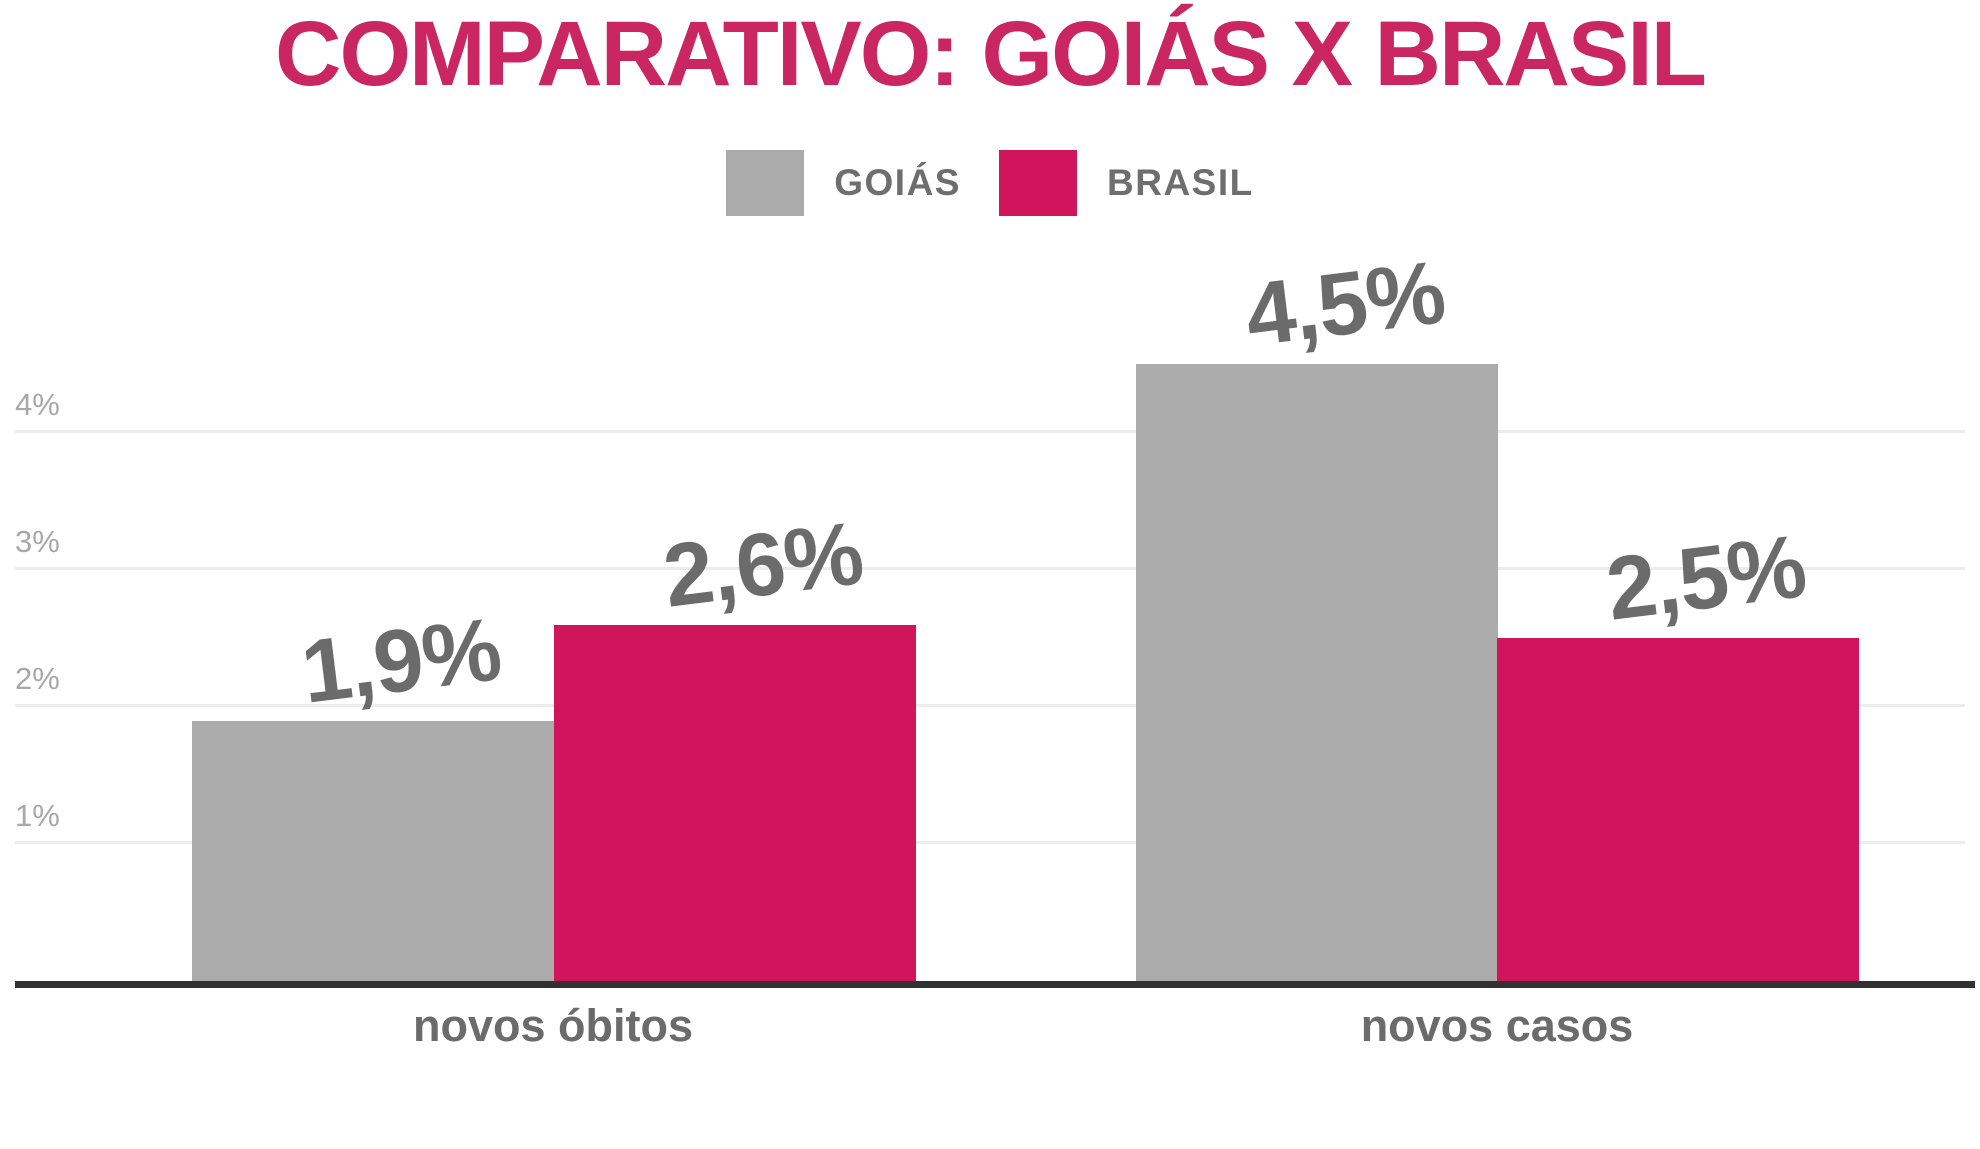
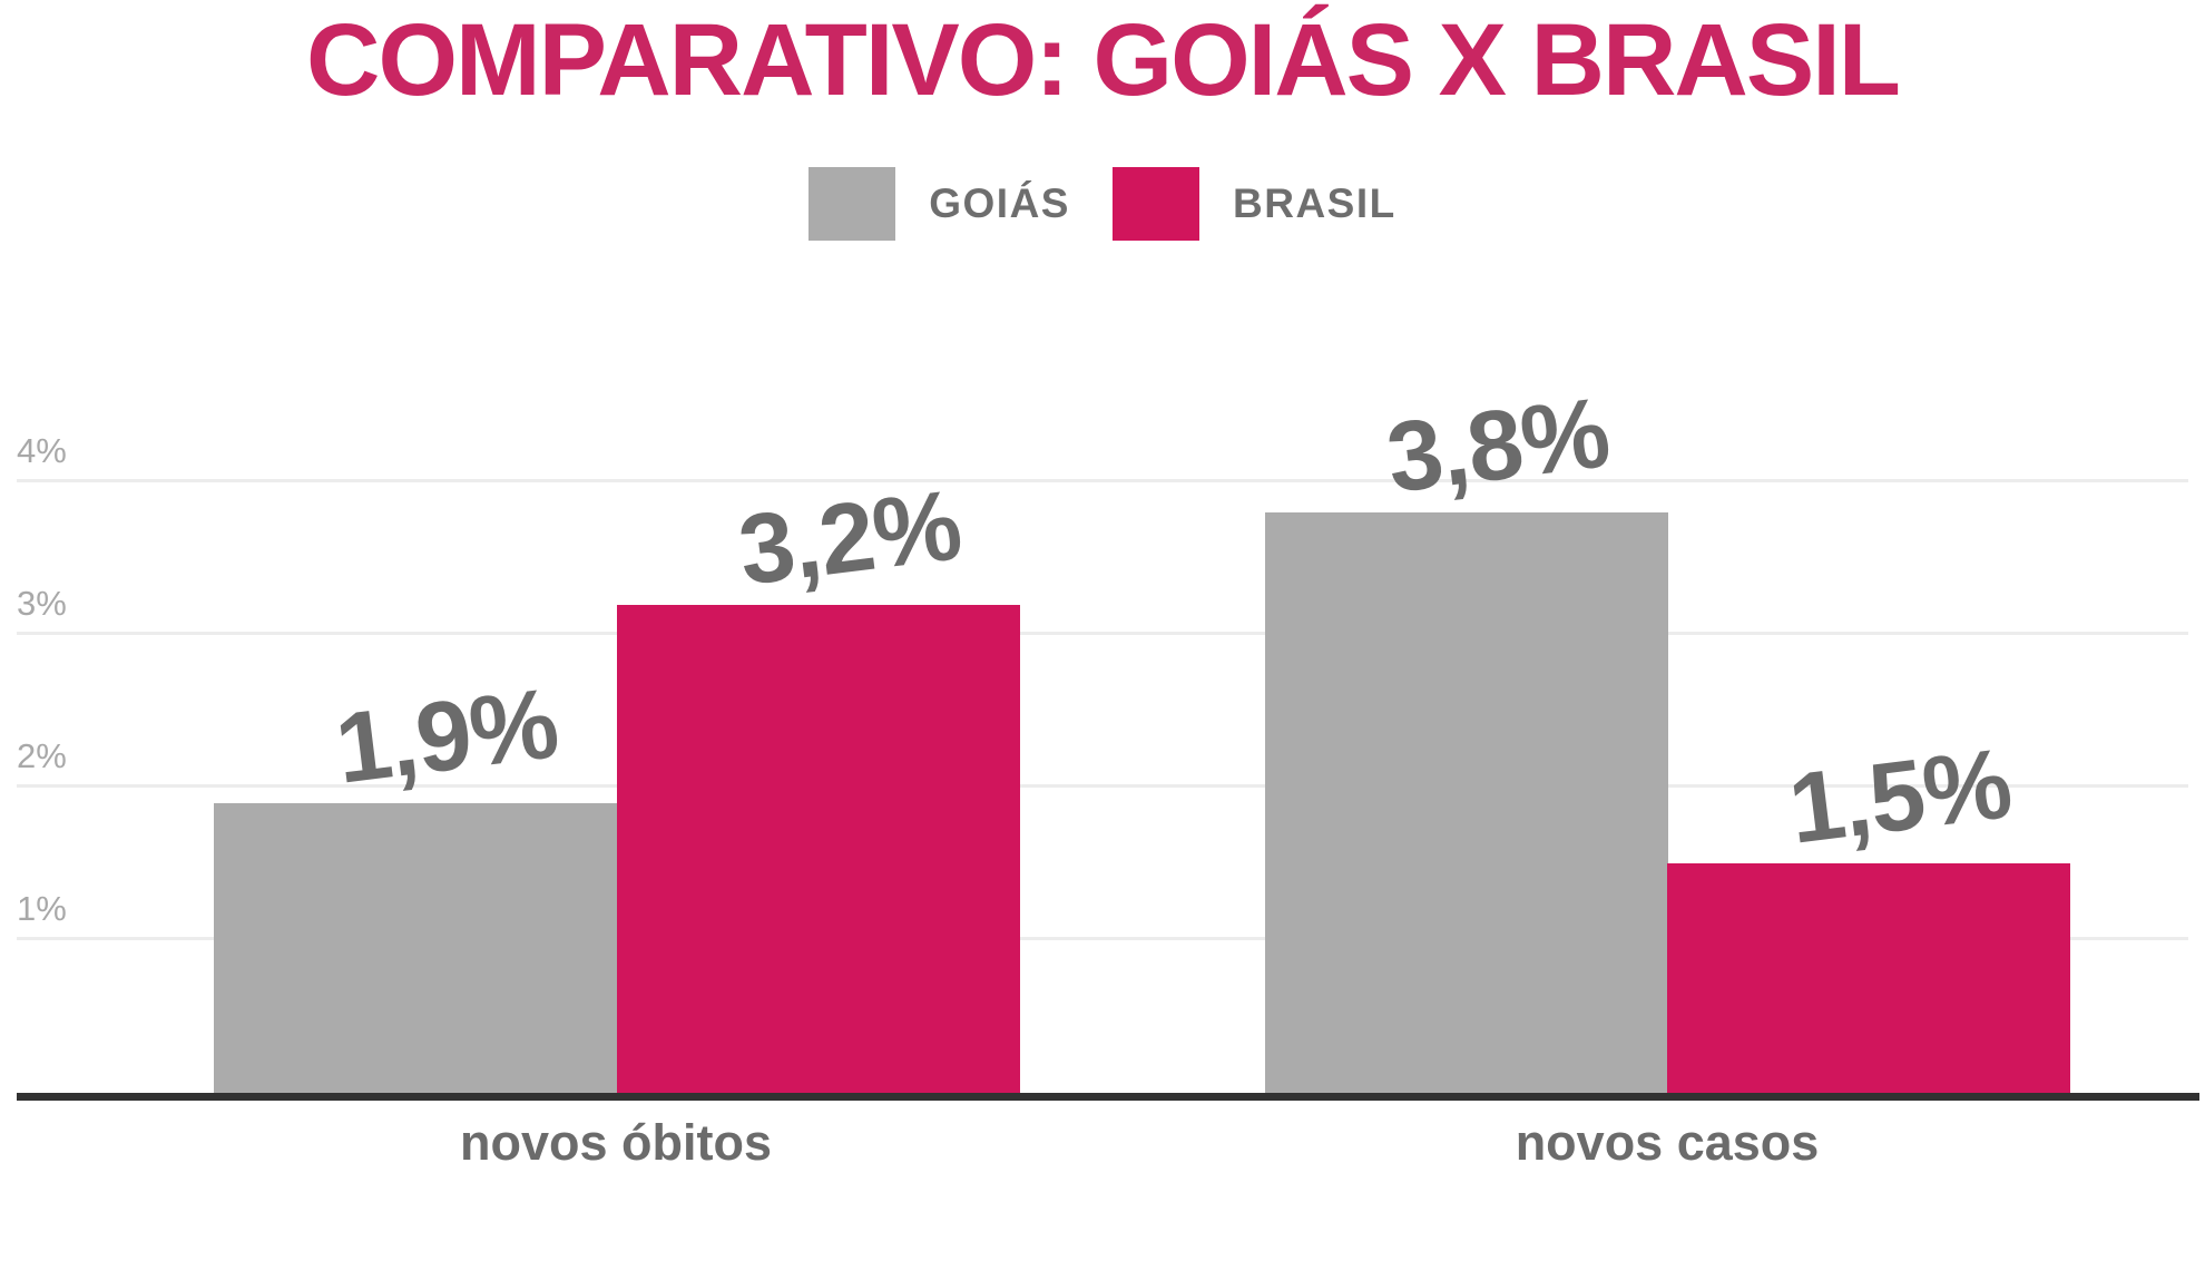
BRASIL/novos óbitos: 2,6% -> 3,2%
GOIÁS/novos casos: 4,5% -> 3,8%
BRASIL/novos casos: 2,5% -> 1,5%
